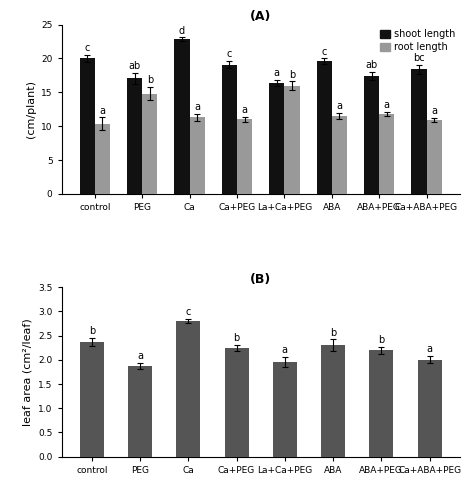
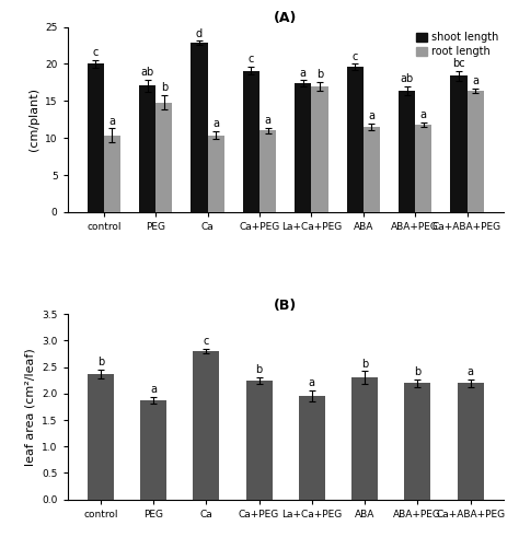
(A)/root length/Ca: 11.3 -> 10.4
(A)/shoot length/La+Ca+PEG: 16.4 -> 17.4
(A)/root length/La+Ca+PEG: 16.0 -> 17.0
(A)/shoot length/ABA+PEG: 17.4 -> 16.4
(A)/root length/Ca+ABA+PEG: 10.9 -> 16.4
(B)/Ca+ABA+PEG: 2.00 -> 2.20
